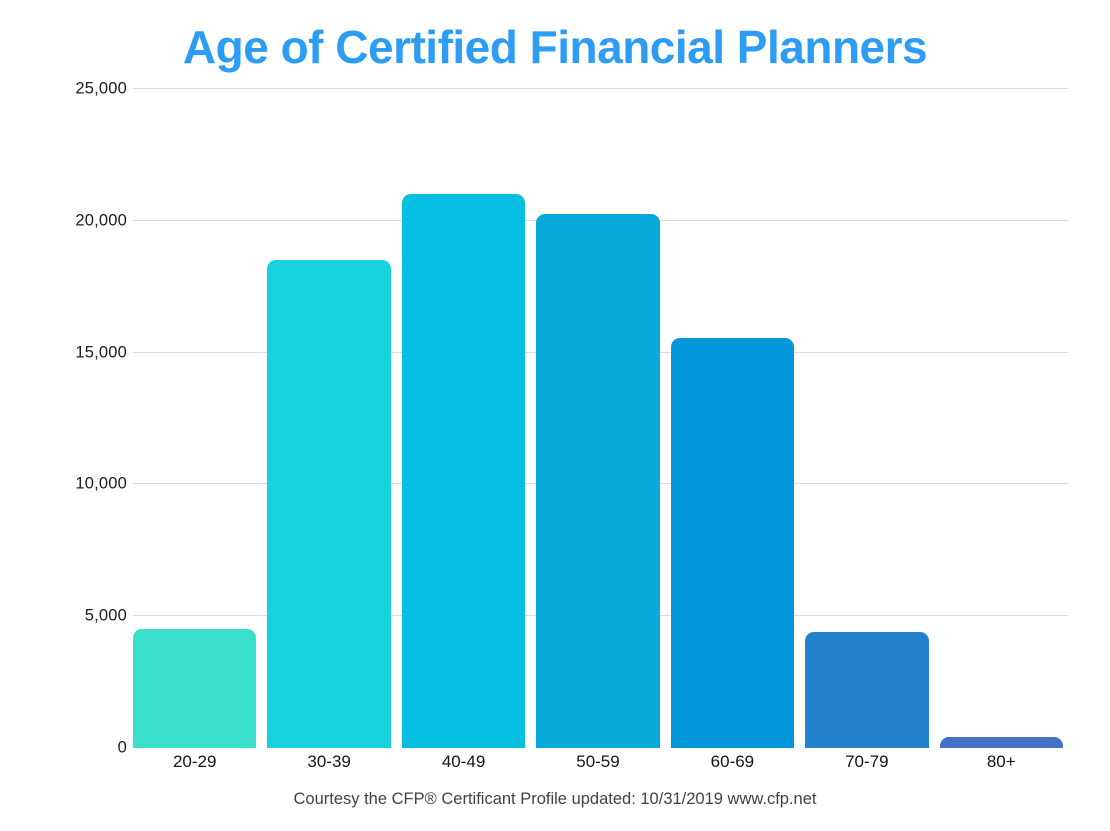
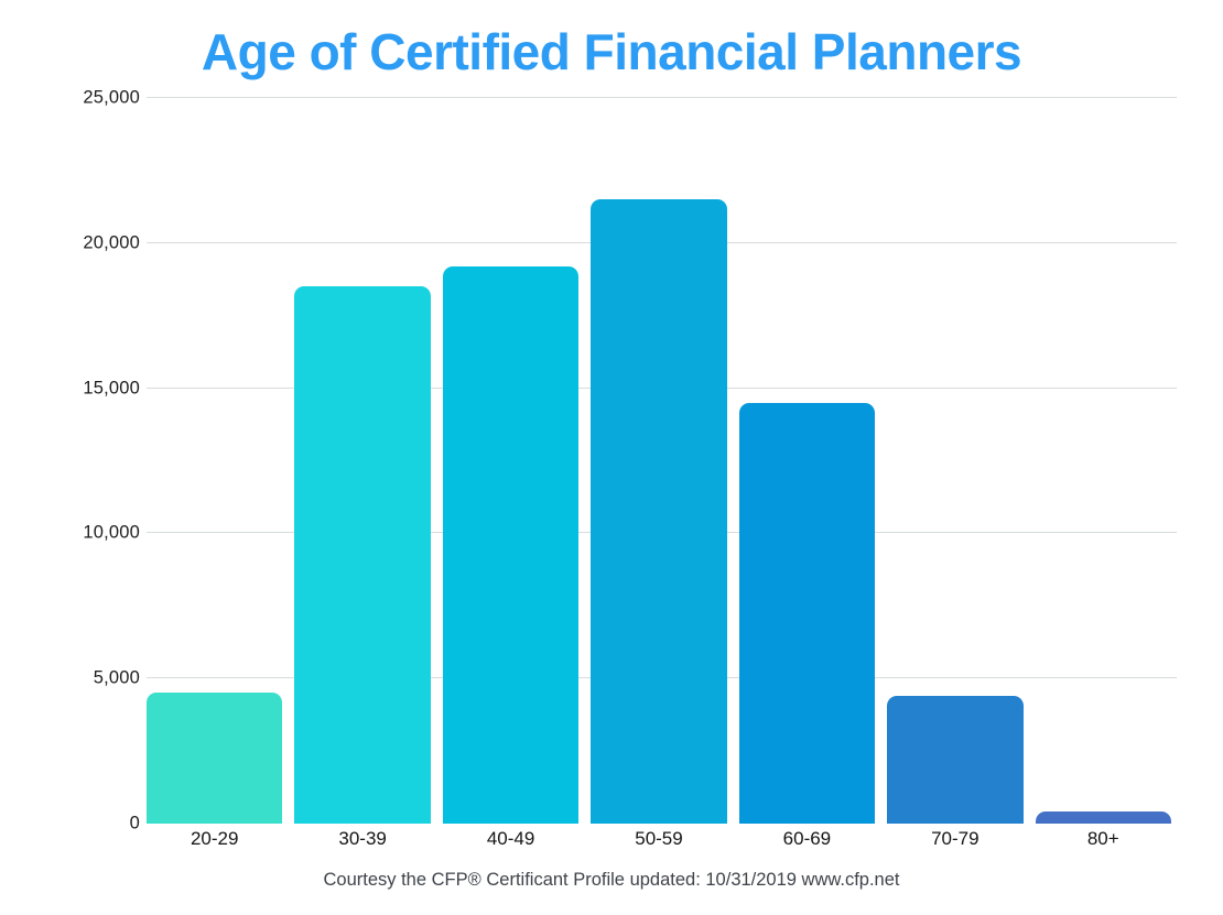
40-49: 21000 -> 19200
50-59: 20200 -> 21500
60-69: 15600 -> 14500
